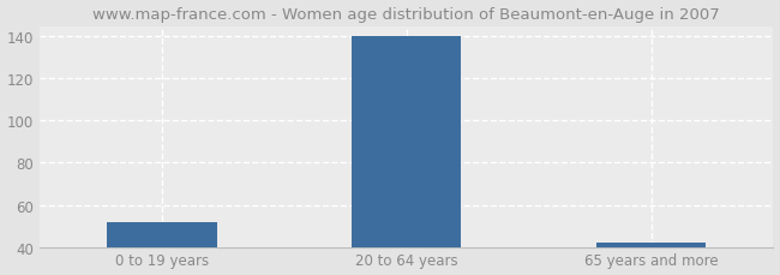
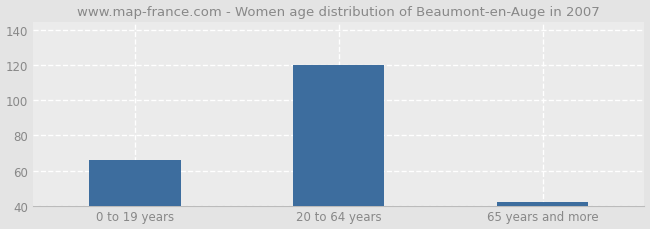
0 to 19 years: 52 -> 66
20 to 64 years: 140 -> 120
